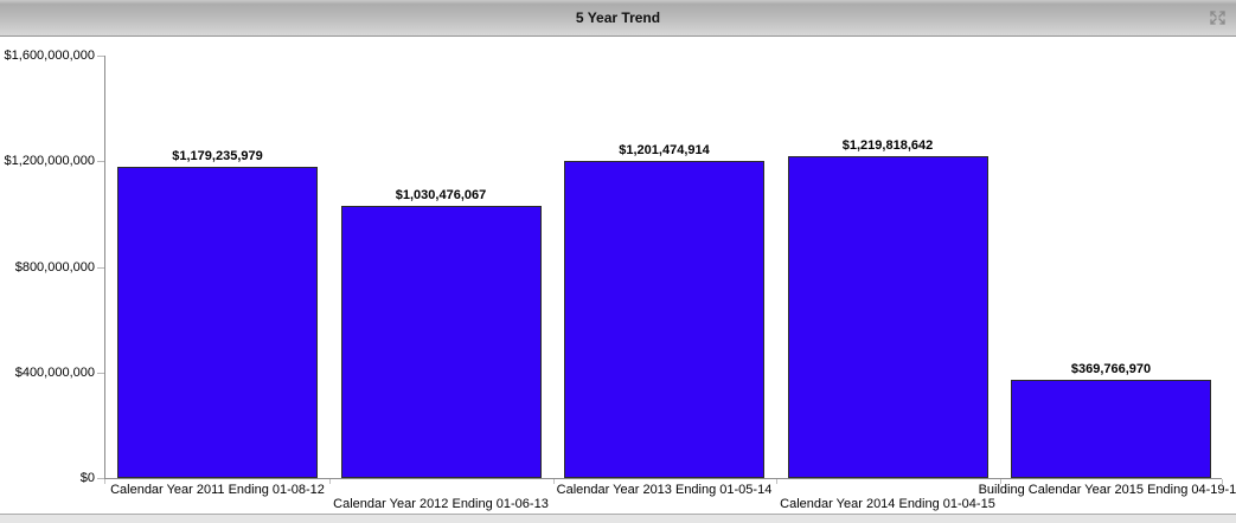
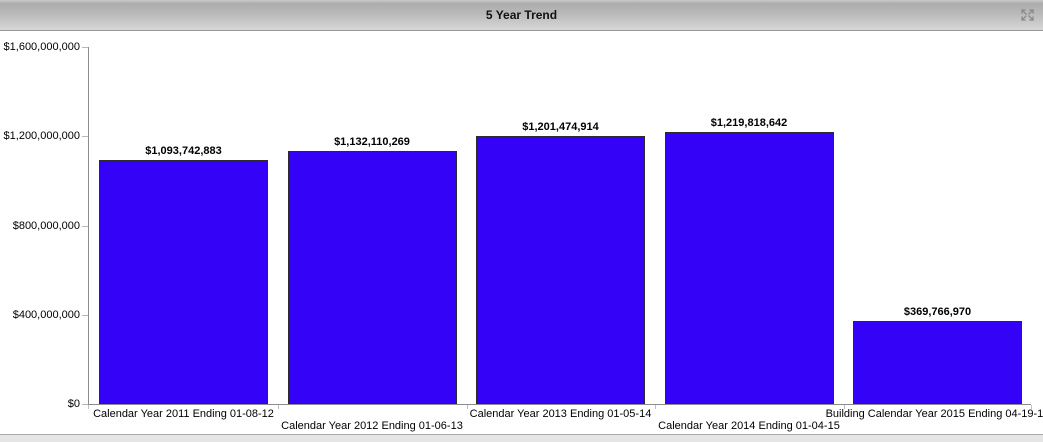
Calendar Year 2011 Ending 01-08-12: $1,179,235,979 -> $1,093,742,883
Calendar Year 2012 Ending 01-06-13: $1,030,476,067 -> $1,132,110,269
